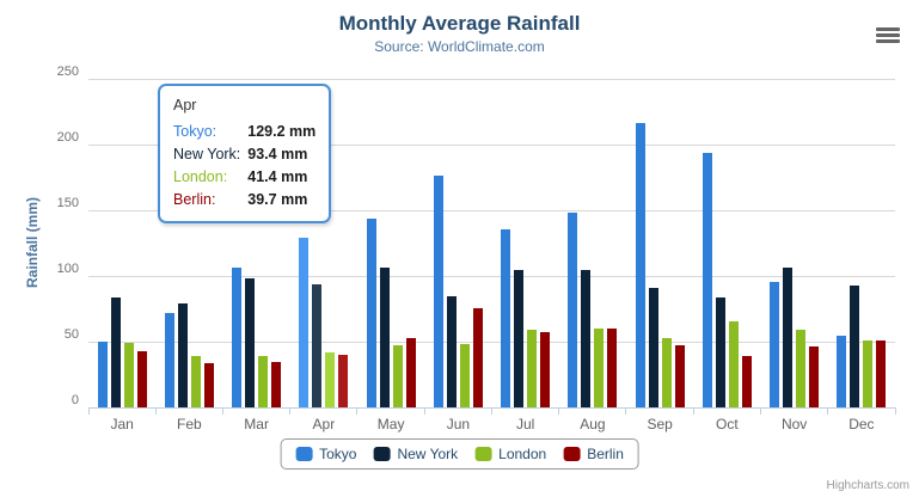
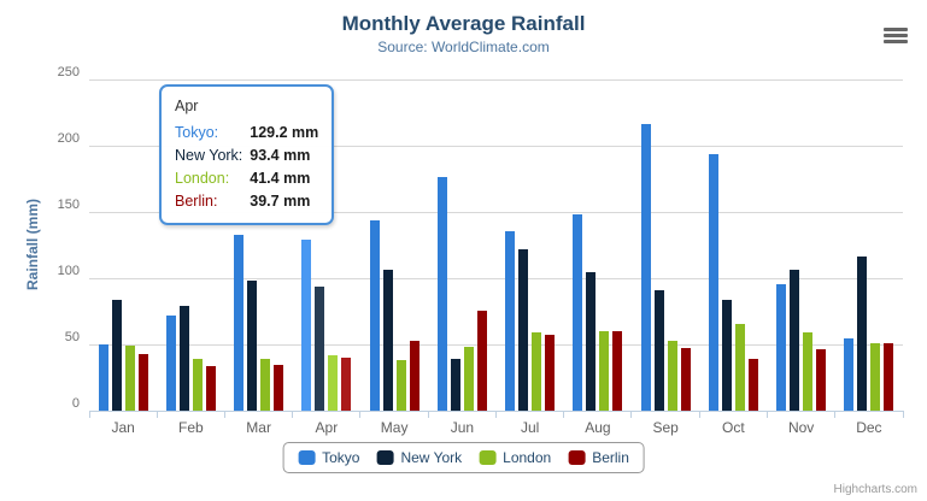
Tokyo/Mar: 106 -> 133
London/May: 47 -> 38
New York/Jun: 84 -> 39
New York/Jul: 105 -> 122
New York/Dec: 92 -> 116
